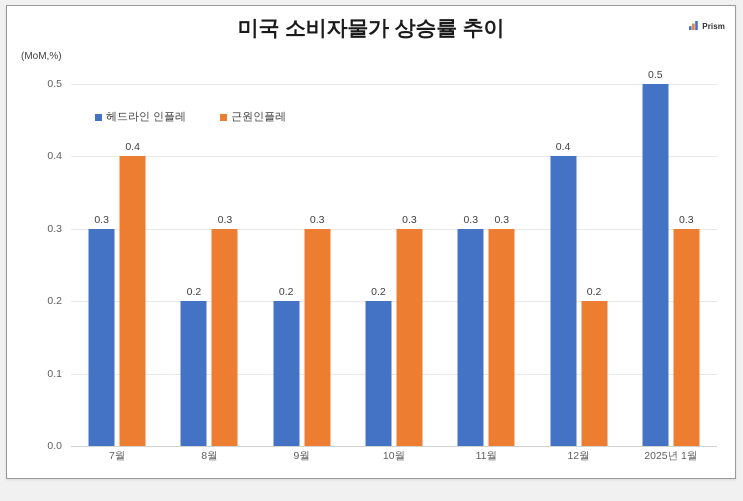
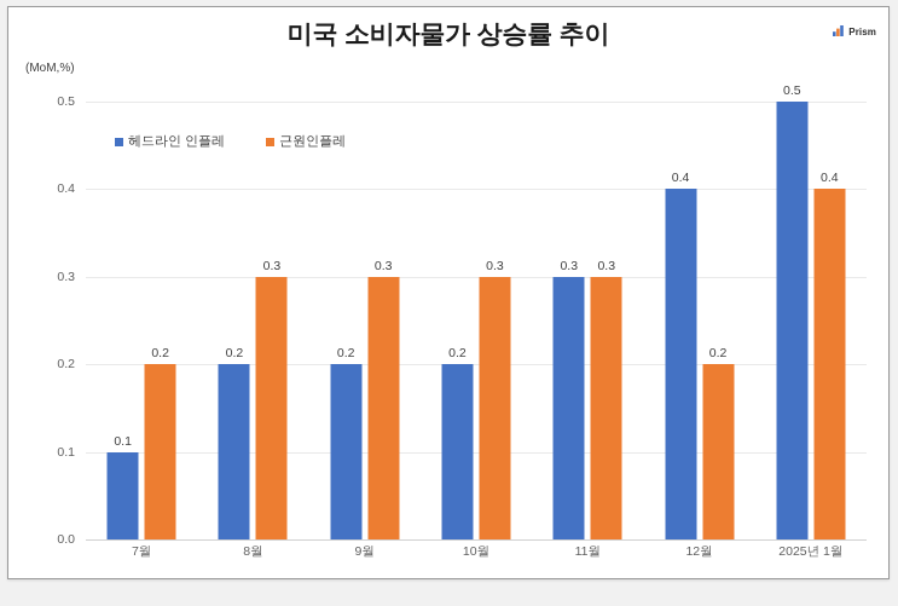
헤드라인 인플레/7월: 0.3 -> 0.1
근원인플레/7월: 0.4 -> 0.2
근원인플레/2025년 1월: 0.3 -> 0.4
